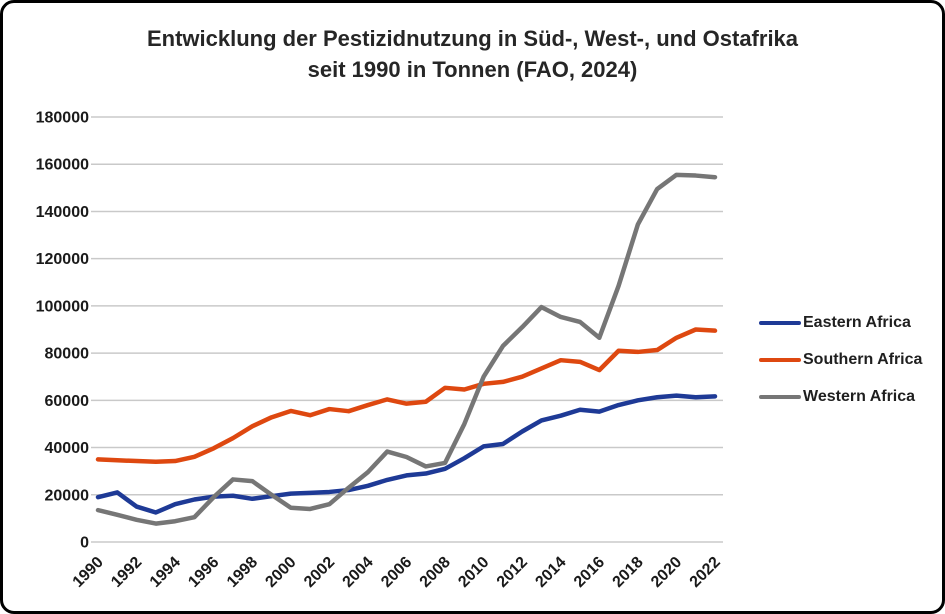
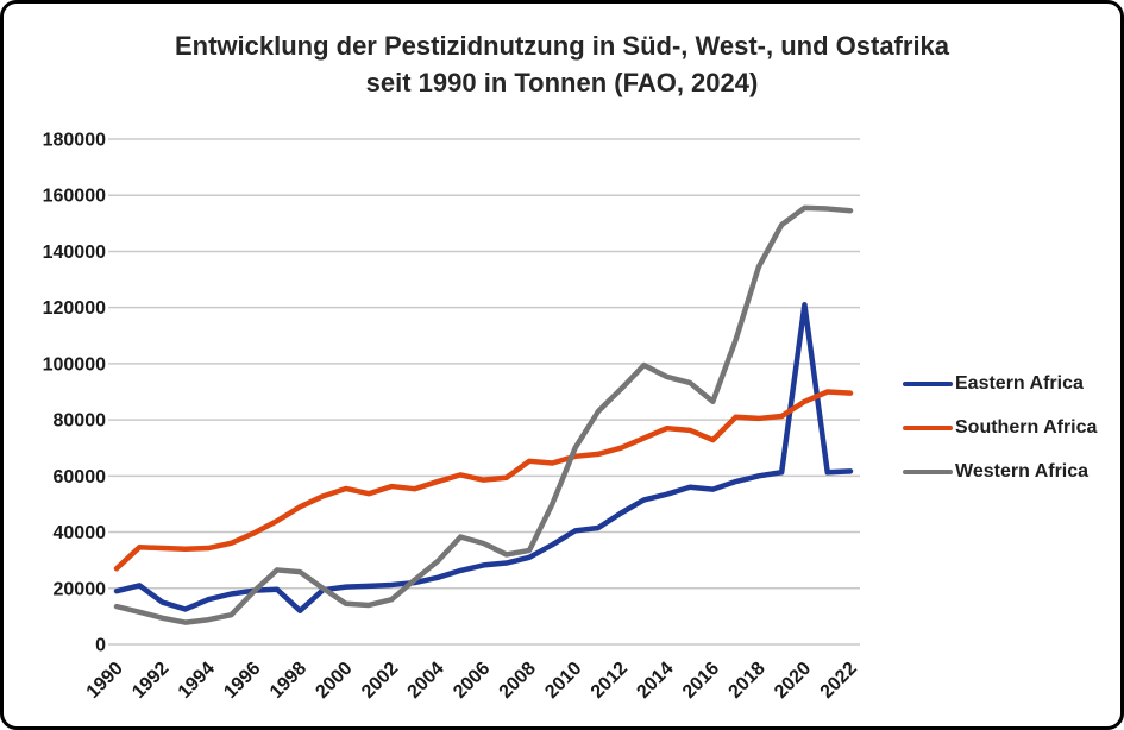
Southern Africa/1990: 35000 -> 27000
Eastern Africa/1998: 18000 -> 12000
Eastern Africa/2020: 62000 -> 121000
